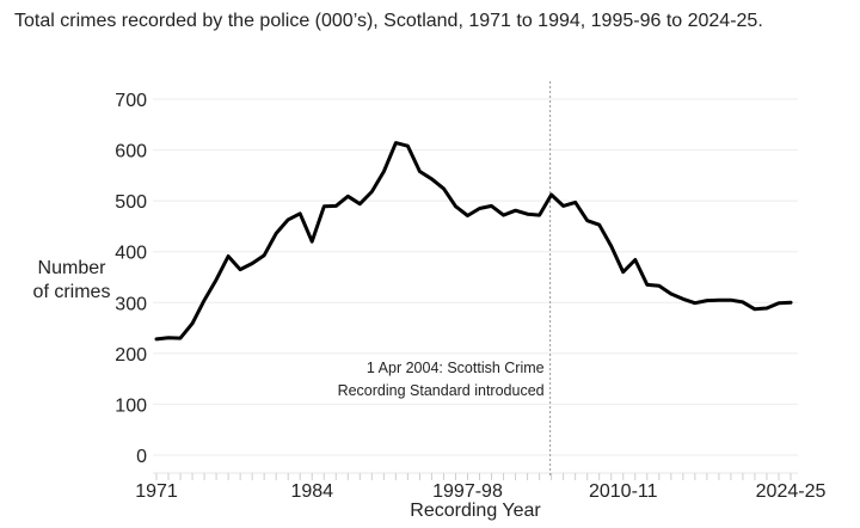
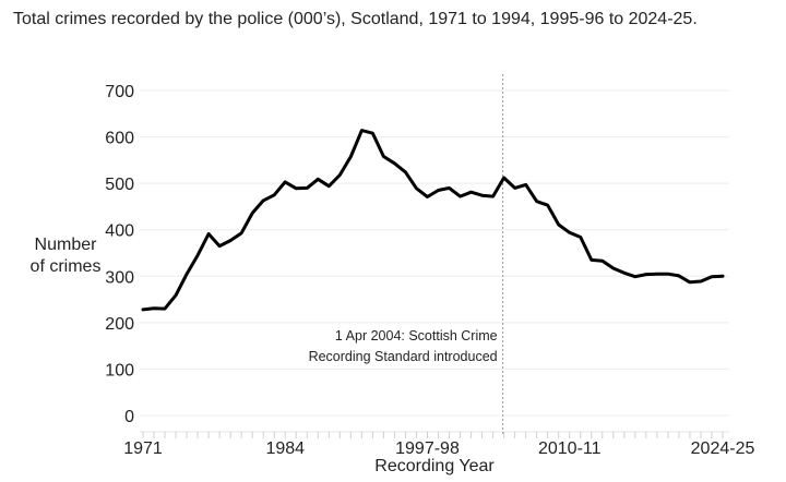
1984: 420 -> 500
2010-11: 360 -> 390
